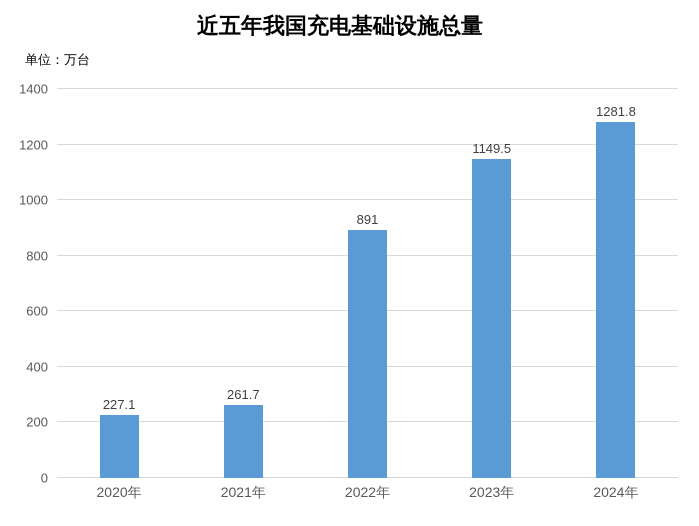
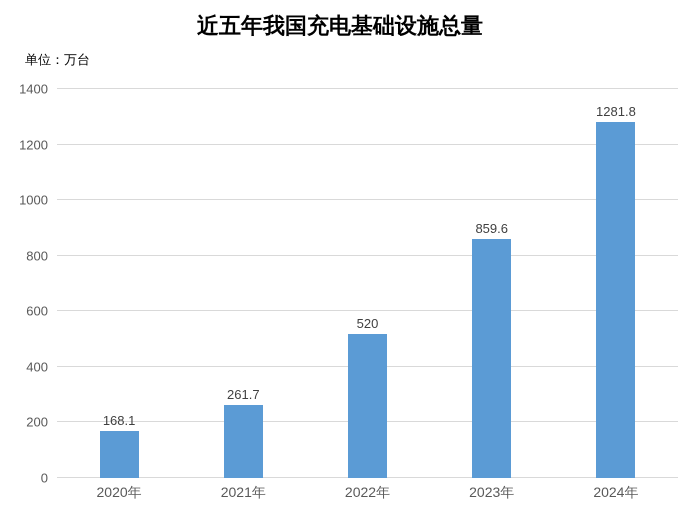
2020年: 227.1 -> 168.1
2022年: 891 -> 520
2023年: 1149.5 -> 859.6
